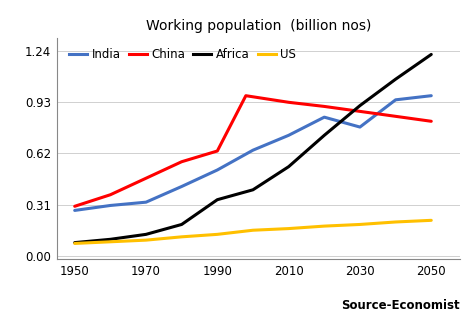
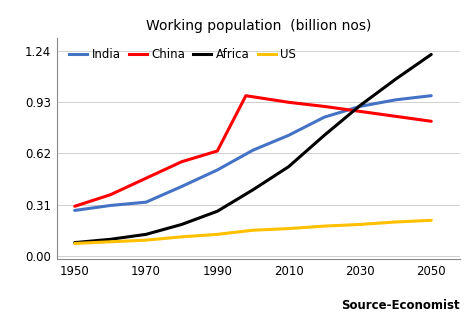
Africa/1990: 0.34 -> 0.27
India/2030: 0.78 -> 0.91
